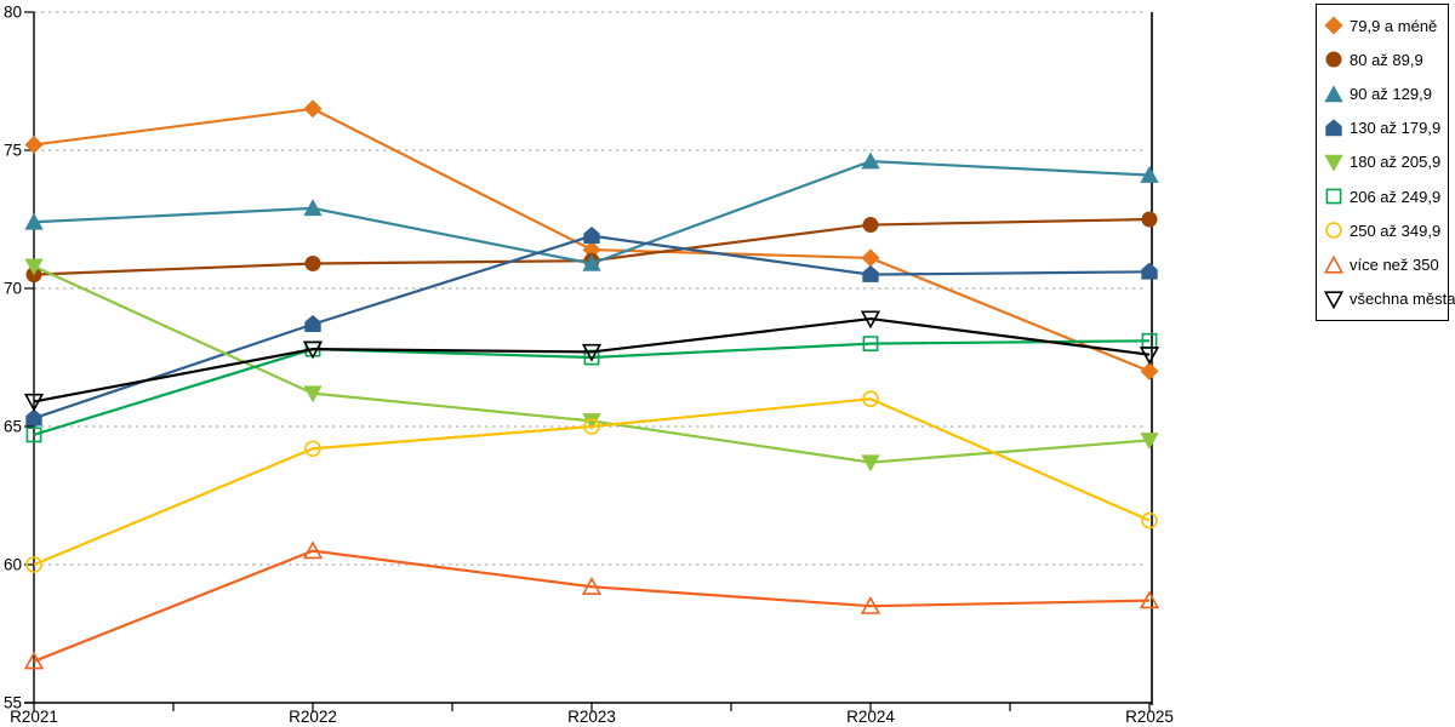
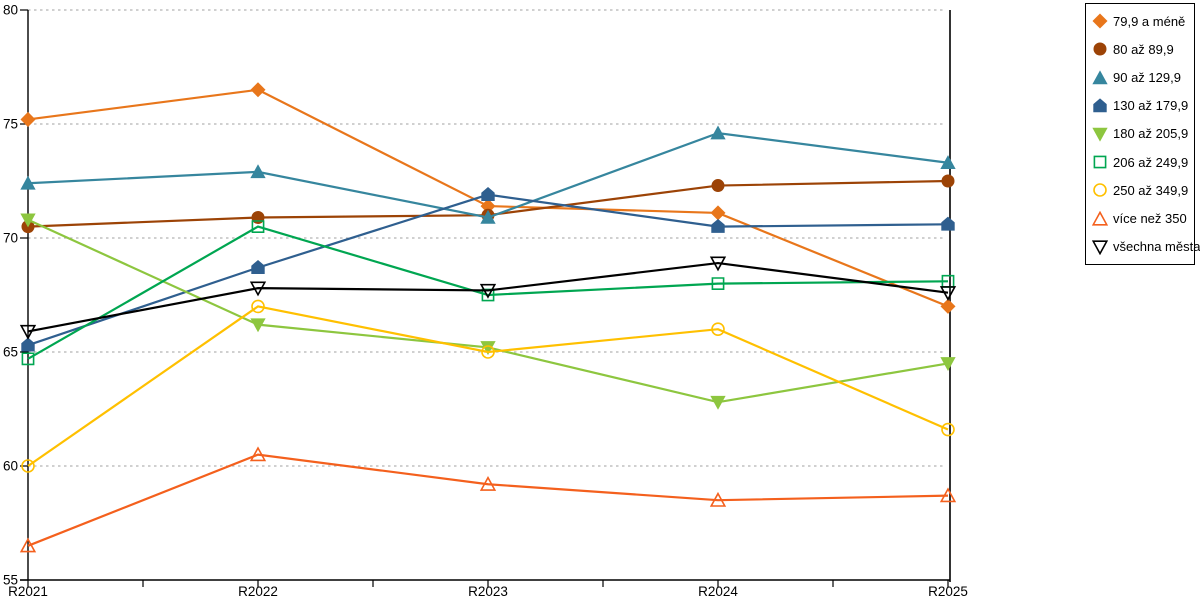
206 až 249,9/R2022: 67.8 -> 70.5
250 až 349,9/R2022: 64.2 -> 67.0
180 až 205,9/R2024: 63.7 -> 62.8
90 až 129,9/R2025: 74.1 -> 73.3
